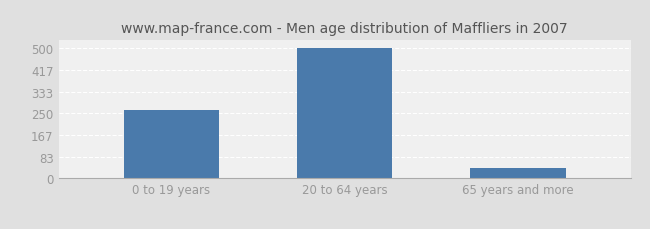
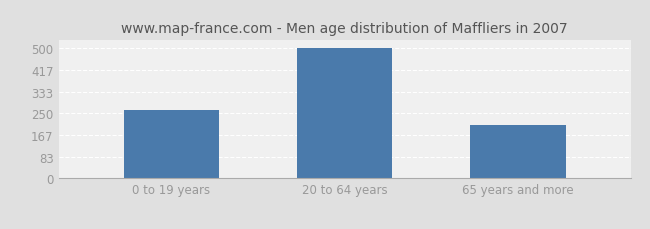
65 years and more: 40 -> 205
